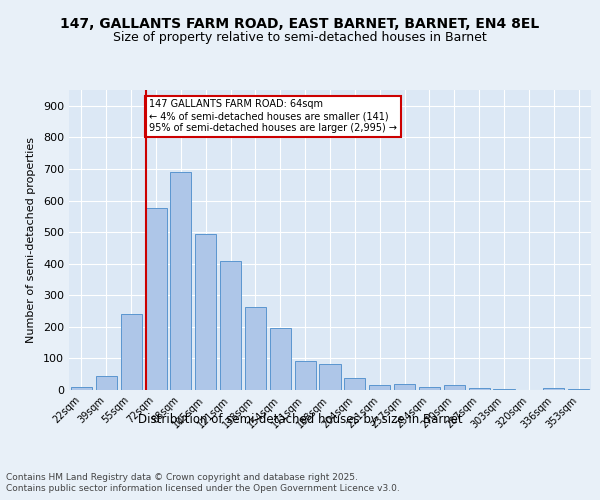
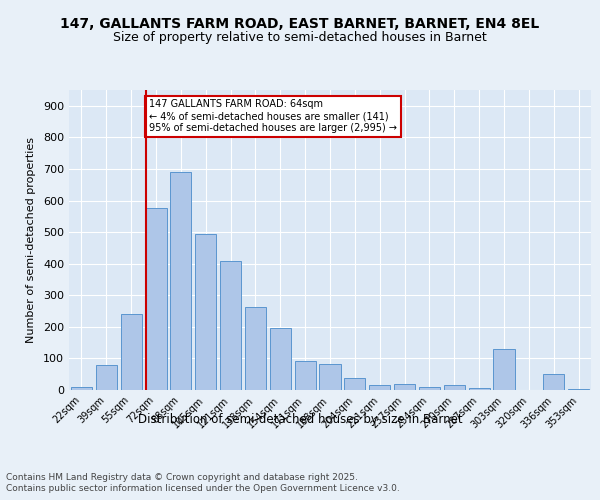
39sqm: 45 -> 80
303sqm: 3 -> 130
336sqm: 5 -> 50
